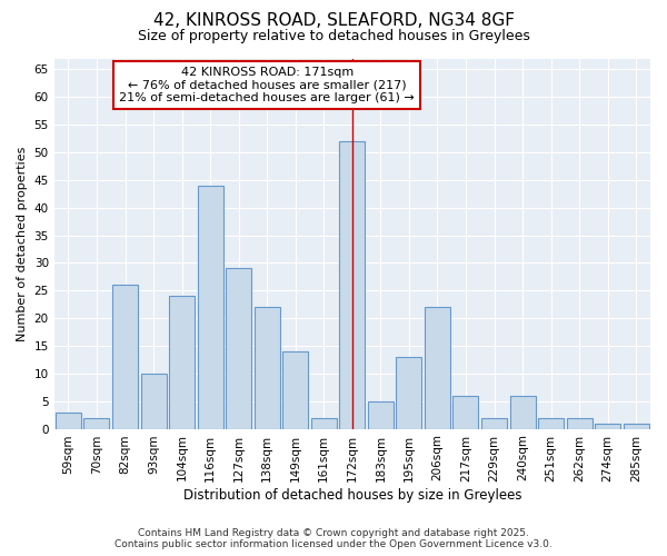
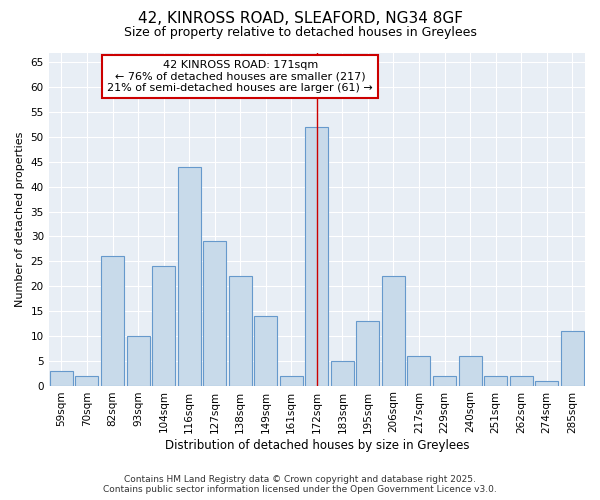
285sqm: 1 -> 11
